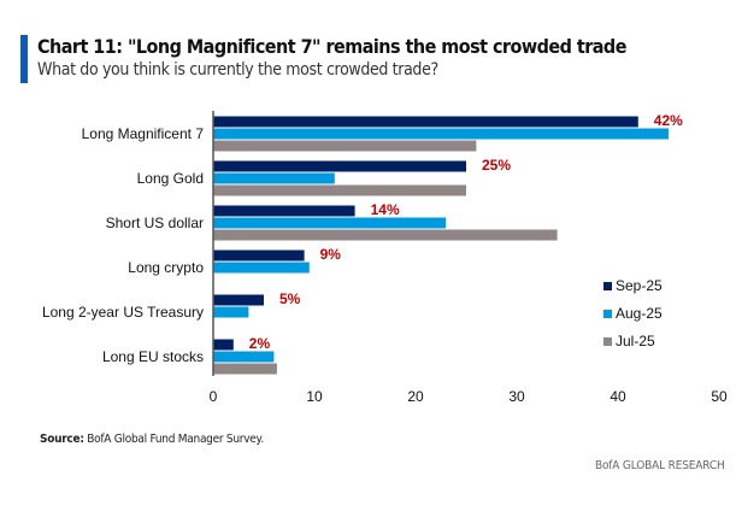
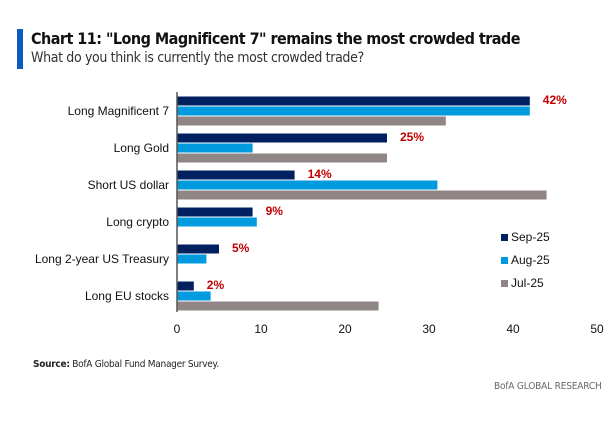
Aug-25/Long Magnificent 7: 45 -> 42
Jul-25/Long Magnificent 7: 26 -> 32
Aug-25/Long Gold: 12 -> 9
Aug-25/Short US dollar: 23 -> 31
Jul-25/Short US dollar: 34 -> 44
Aug-25/Long EU stocks: 6 -> 4
Jul-25/Long EU stocks: 6 -> 24
